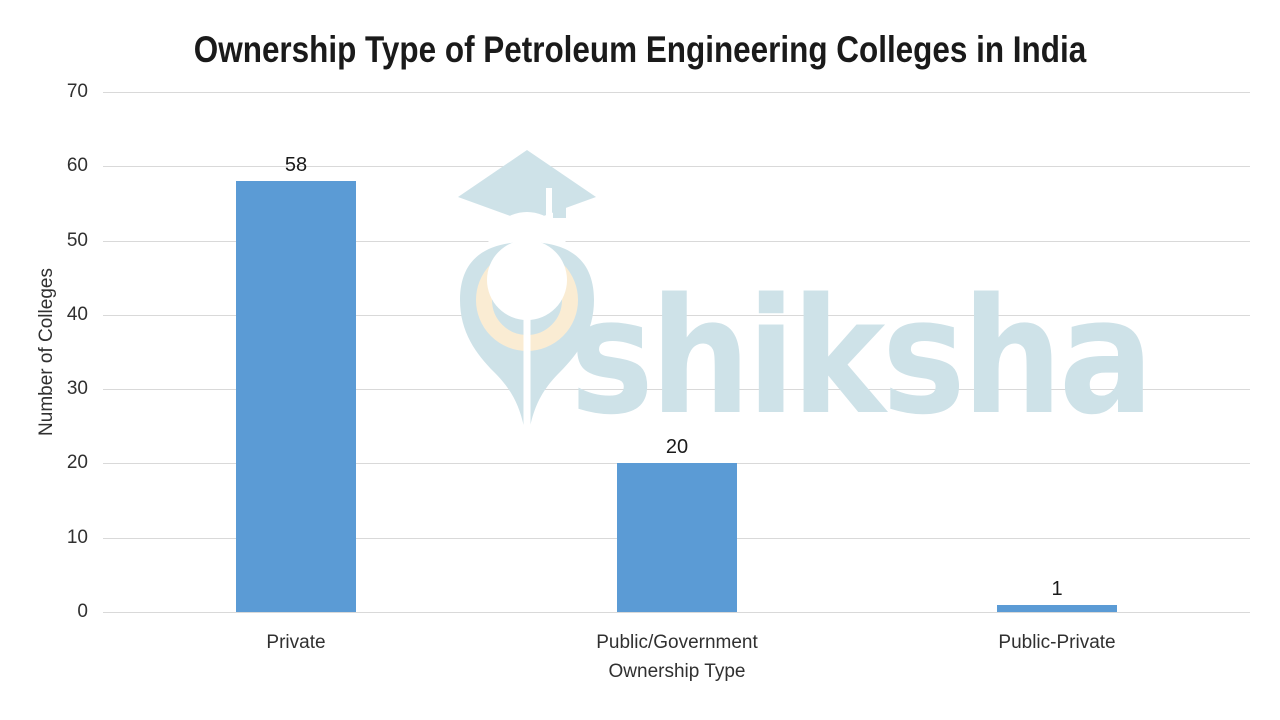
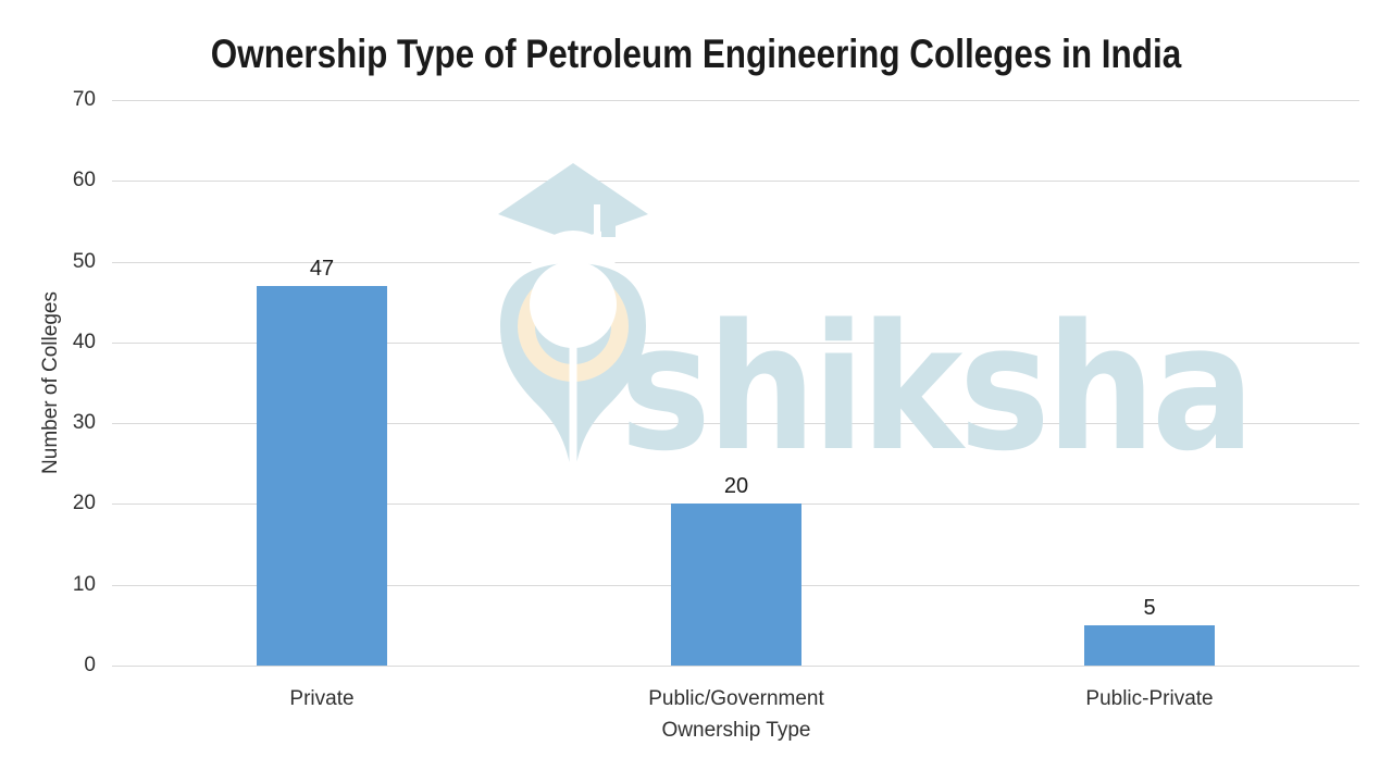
Private: 58 -> 47
Public-Private: 1 -> 5
